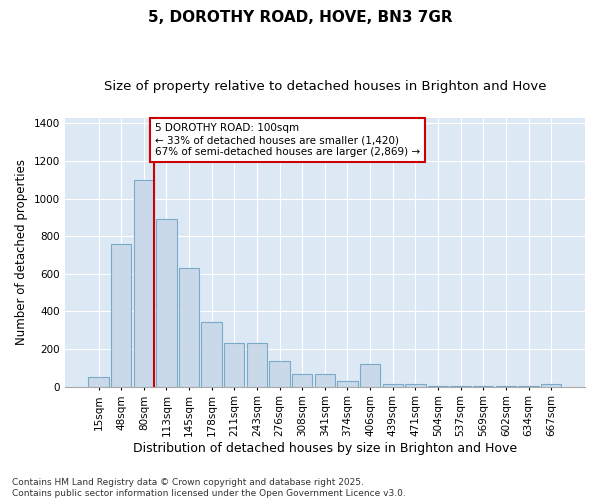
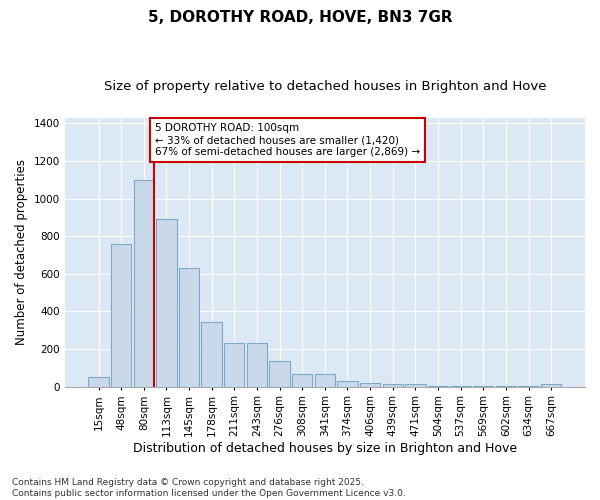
406sqm: 120 -> 20
